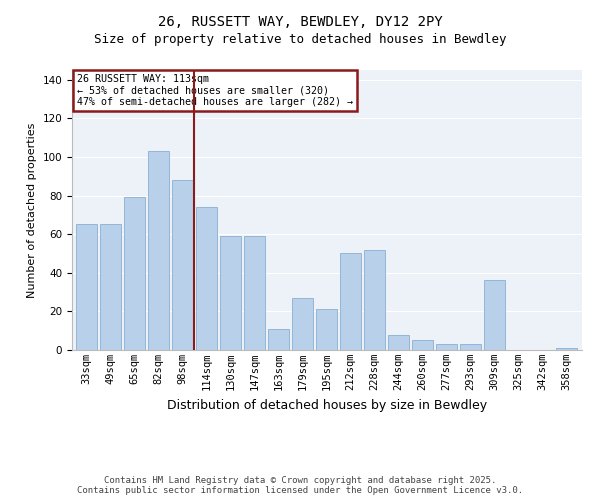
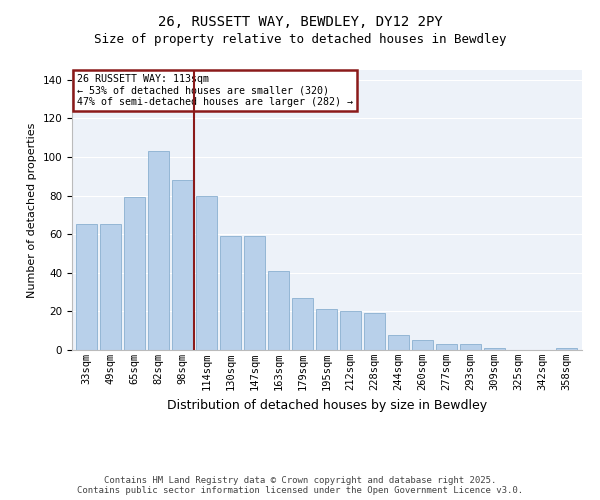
114sqm: 74 -> 80
163sqm: 11 -> 41
212sqm: 50 -> 20
228sqm: 52 -> 19
309sqm: 36 -> 1
